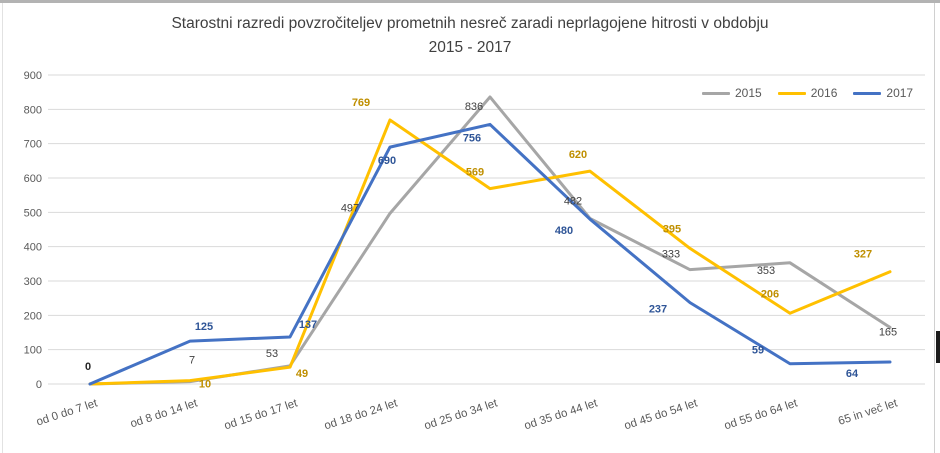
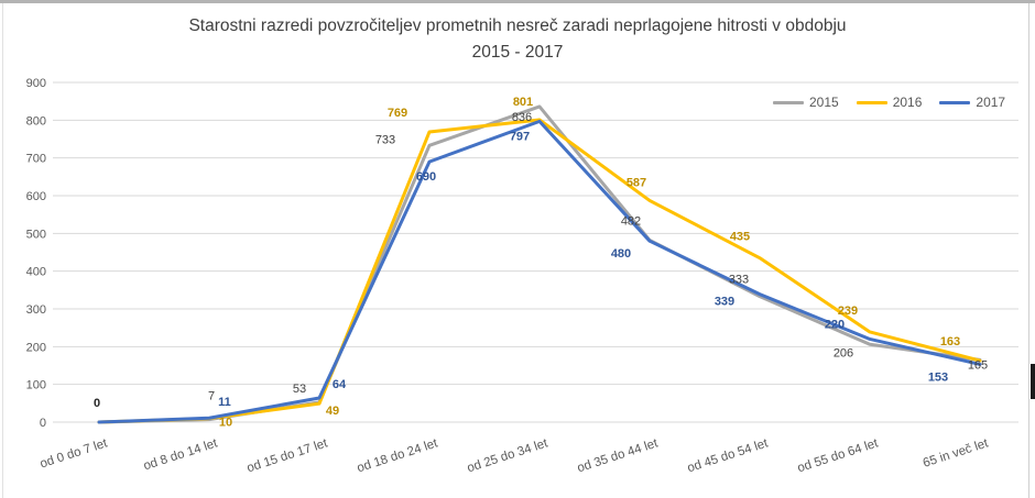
2017/od 8 do 14 let: 125 -> 11
2017/od 15 do 17 let: 137 -> 64
2015/od 18 do 24 let: 497 -> 733
2016/od 25 do 34 let: 569 -> 801
2017/od 25 do 34 let: 756 -> 797
2016/od 35 do 44 let: 620 -> 587
2016/od 45 do 54 let: 395 -> 435
2017/od 45 do 54 let: 237 -> 339
2015/od 55 do 64 let: 353 -> 206
2016/od 55 do 64 let: 206 -> 239
2017/od 55 do 64 let: 59 -> 220
2016/65 in več let: 327 -> 163
2017/65 in več let: 64 -> 153
